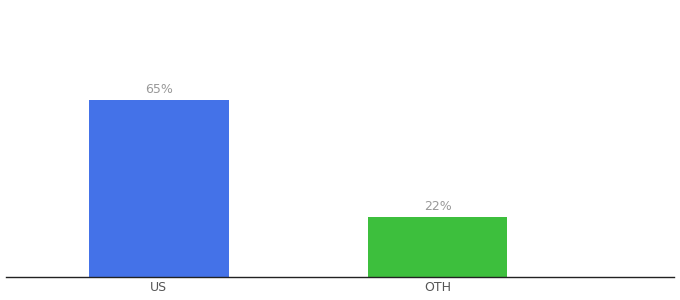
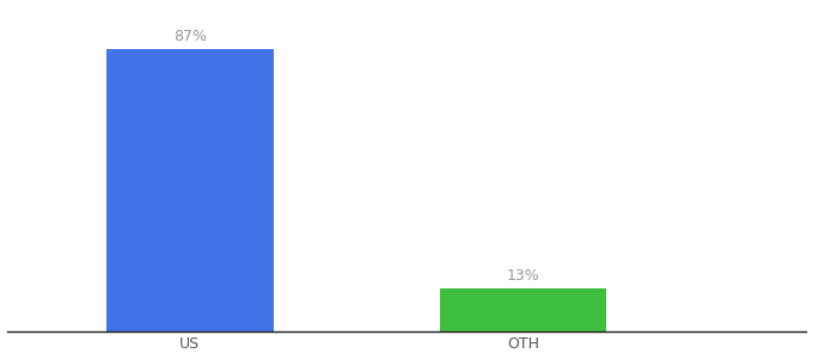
US: 65% -> 87%
OTH: 22% -> 13%
